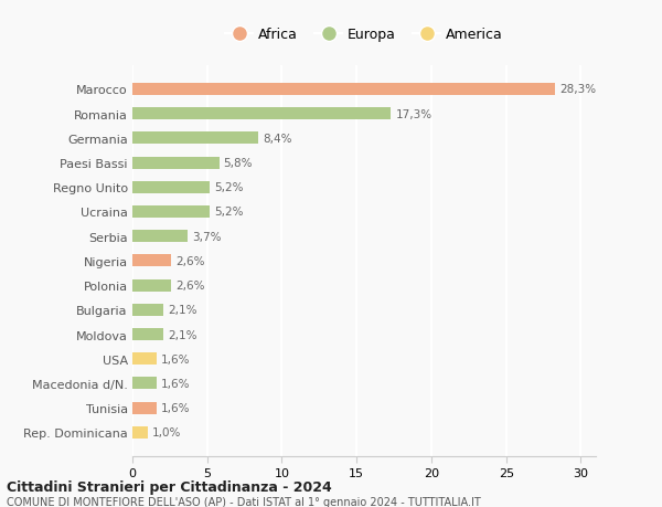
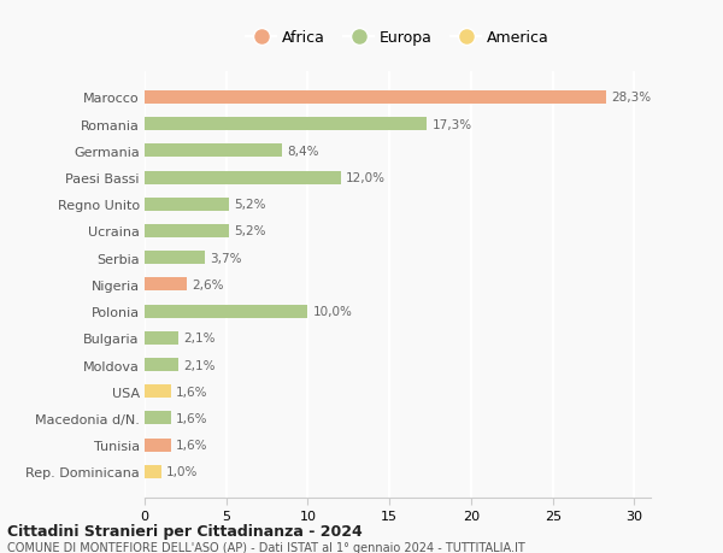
Paesi Bassi: 5,8% -> 12,0%
Polonia: 2,6% -> 10,0%
